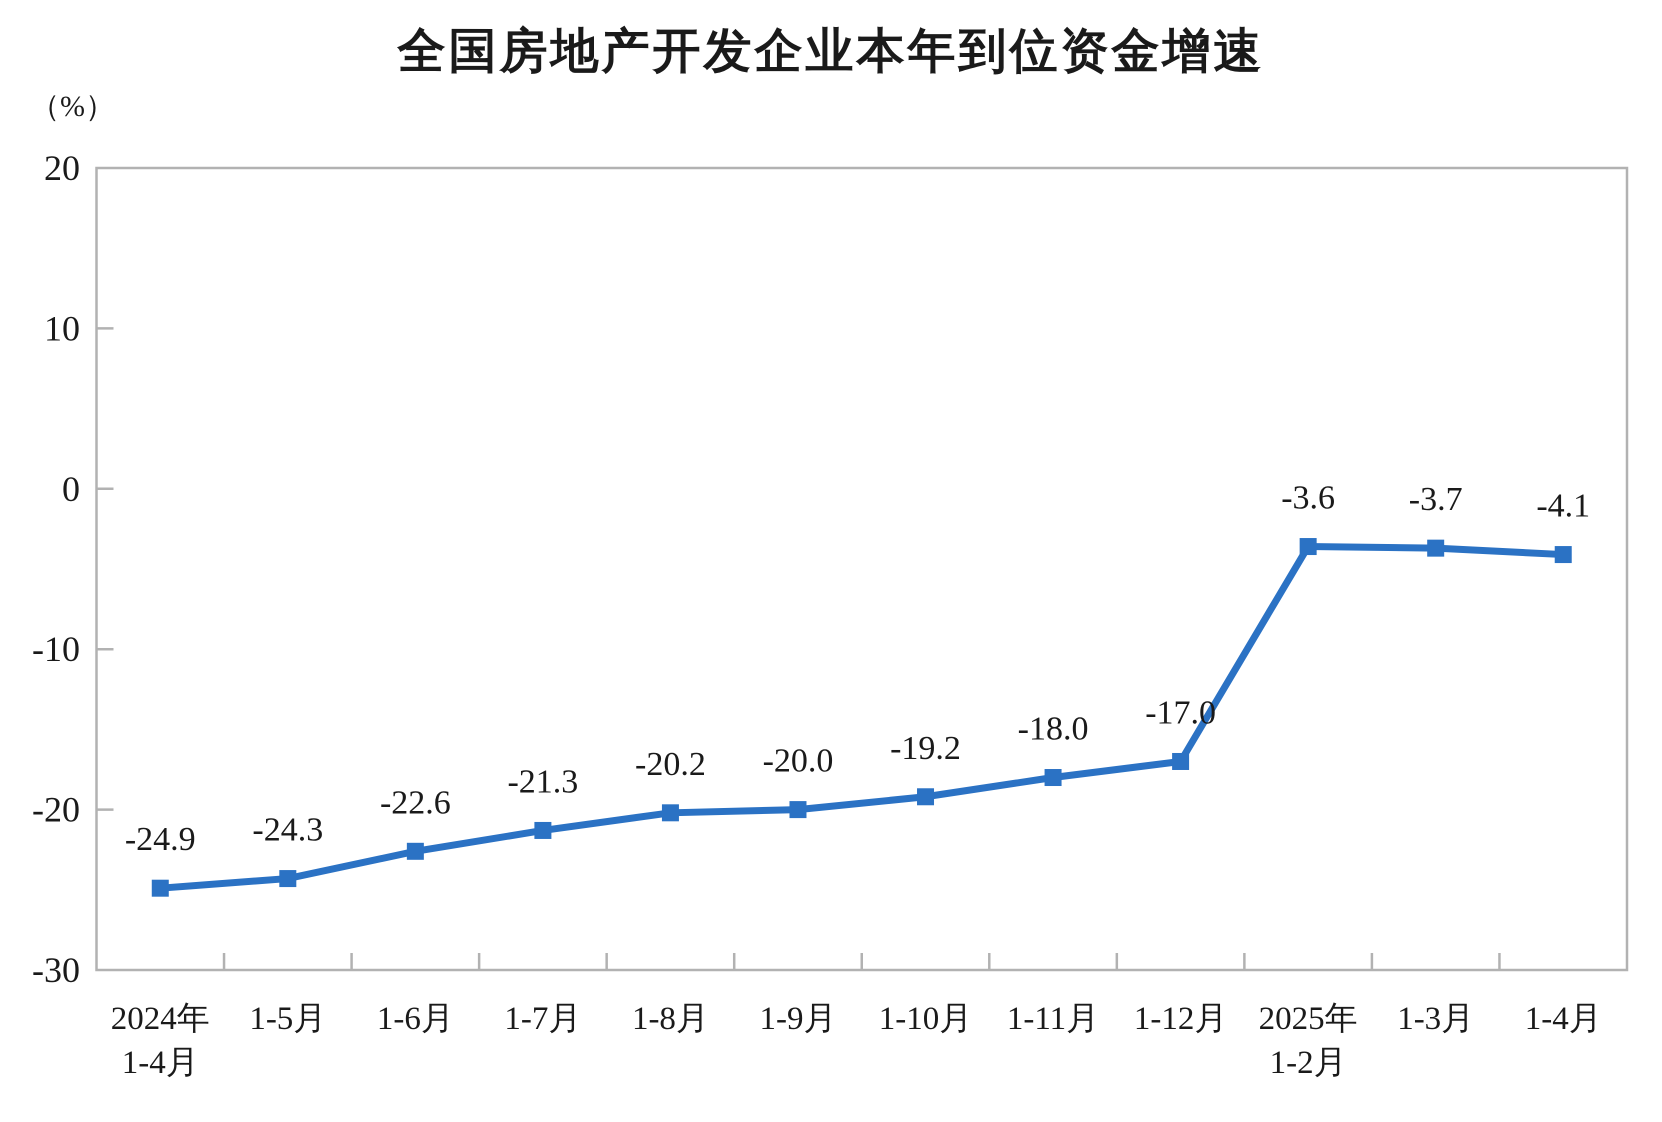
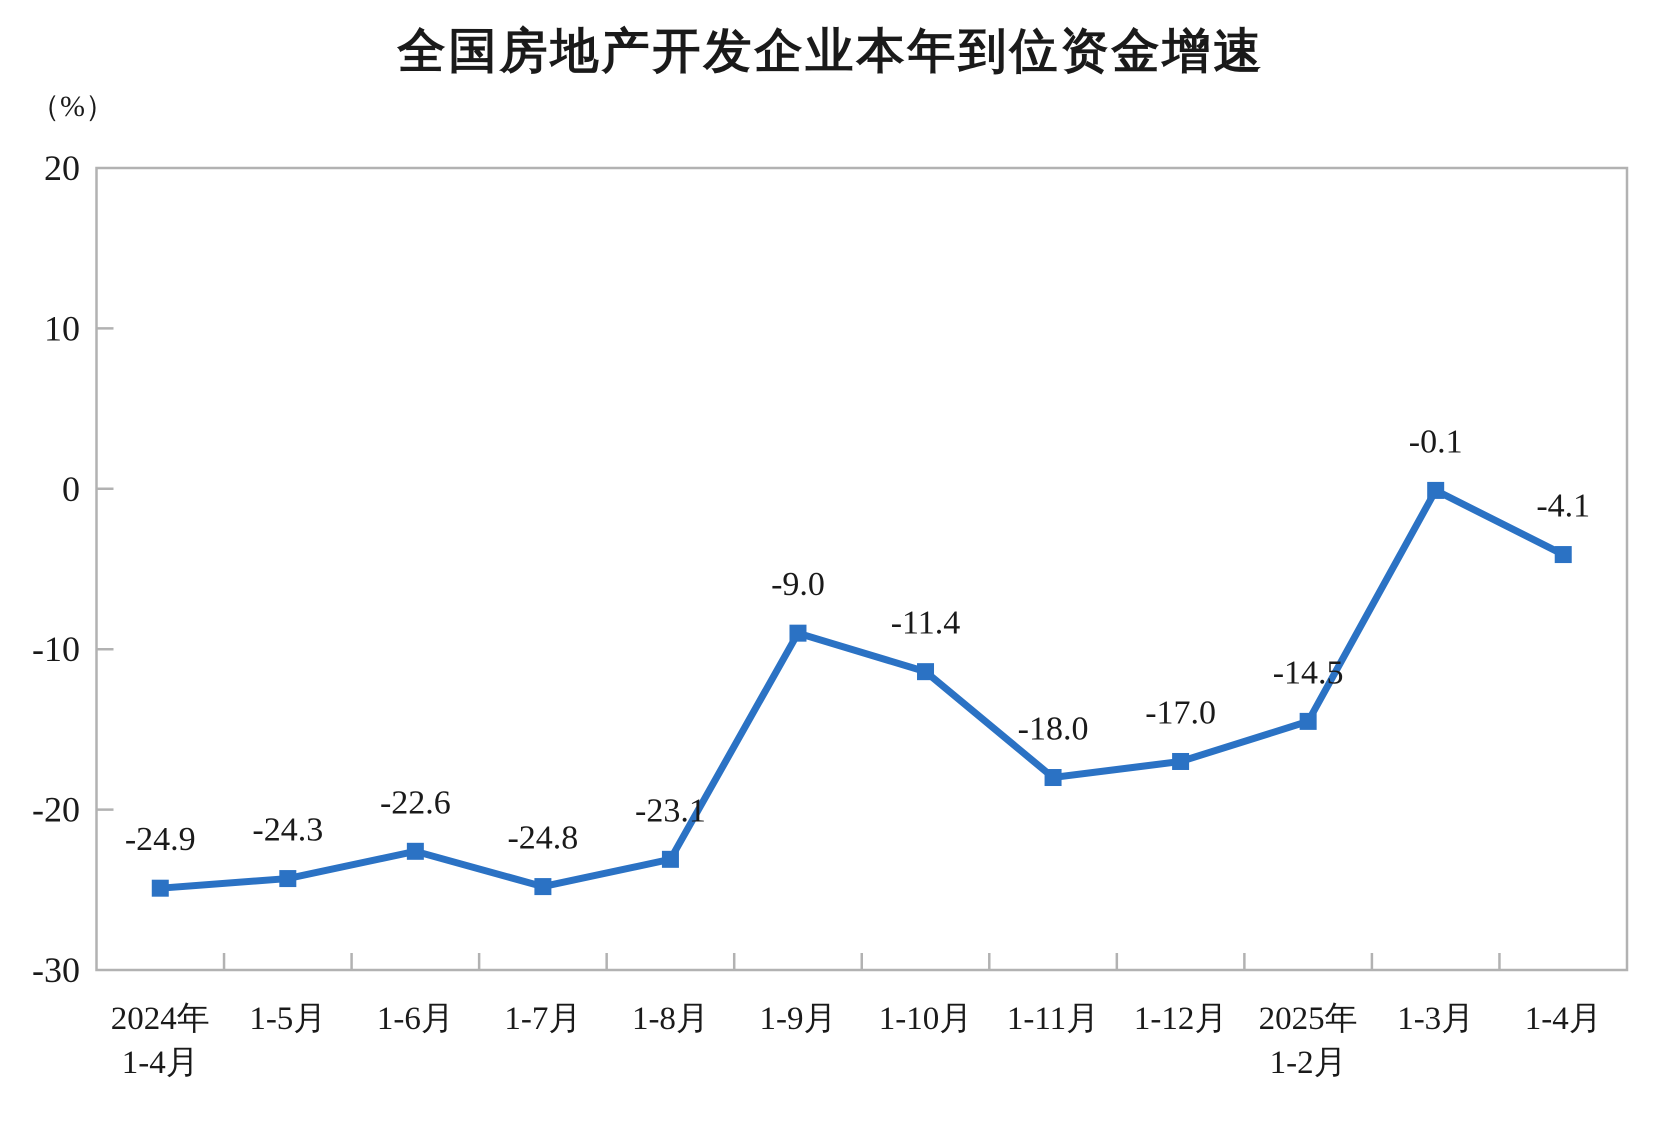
1-7月: -21.3 -> -24.8
1-8月: -20.2 -> -23.1
1-9月: -20.0 -> -9.0
1-10月: -19.2 -> -11.4
2025年 1-2月: -3.6 -> -14.5
1-3月: -3.7 -> -0.1
